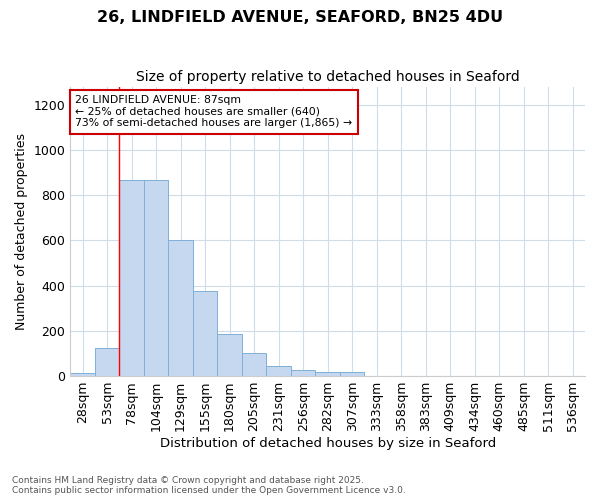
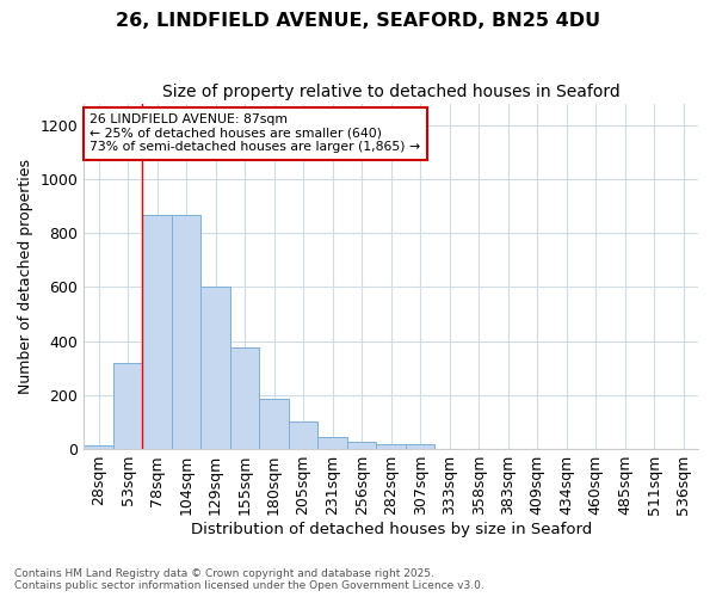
53sqm: 125 -> 320
